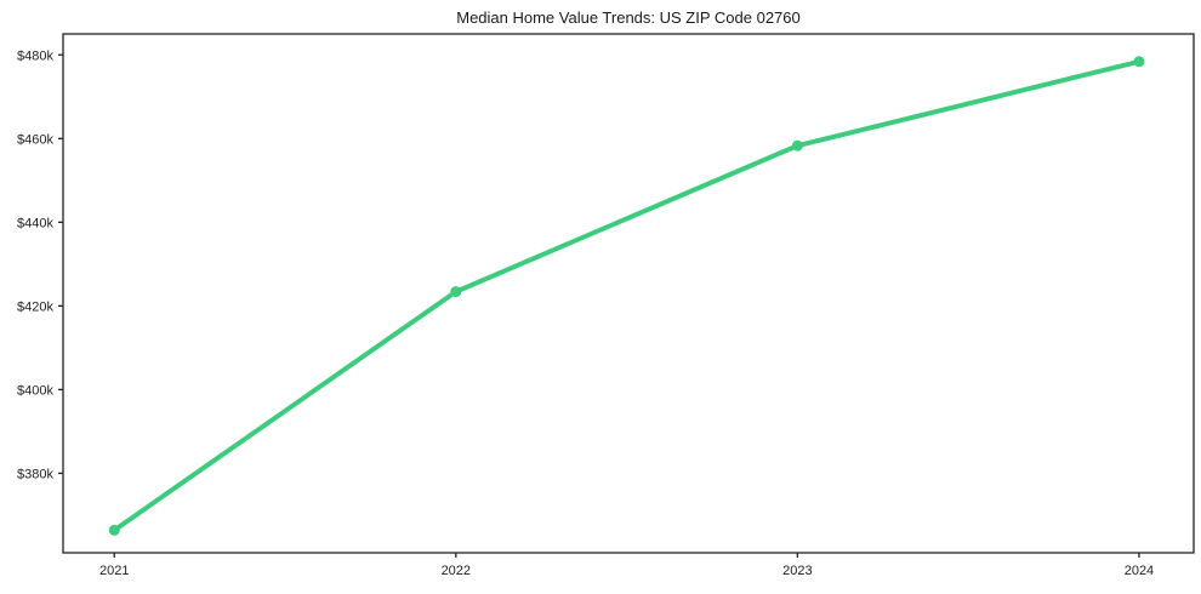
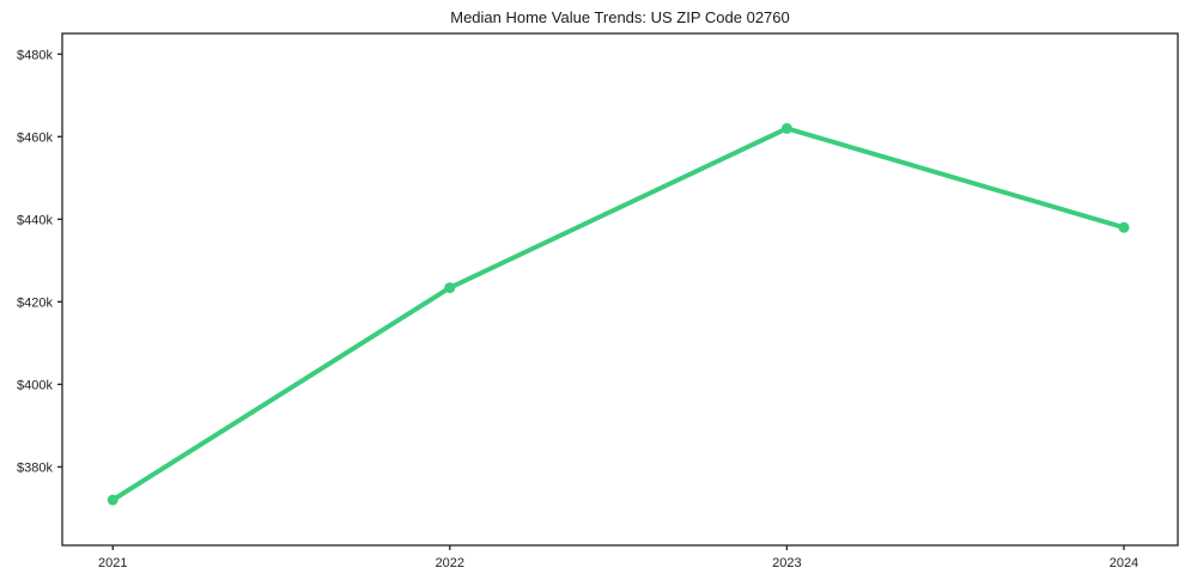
2021: $366k -> $372k
2023: $458k -> $462k
2024: $478k -> $438k
